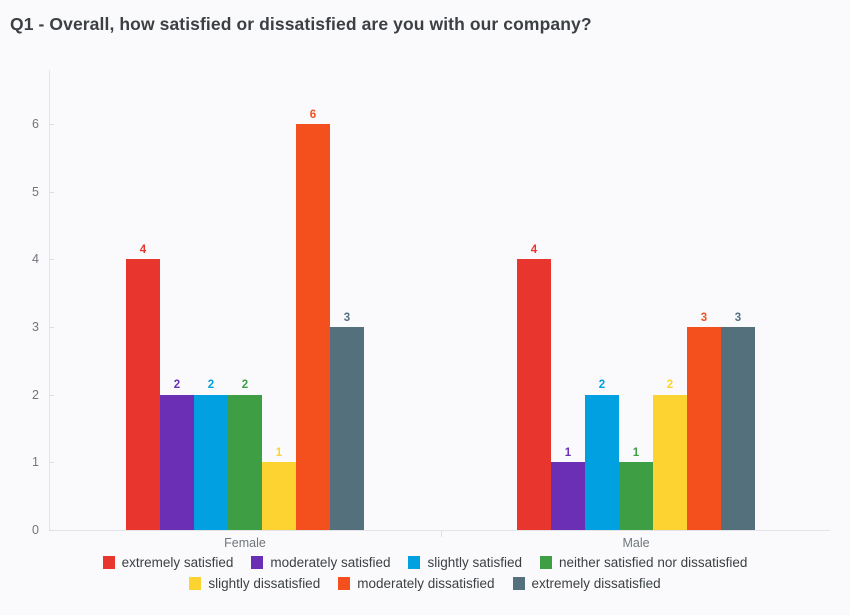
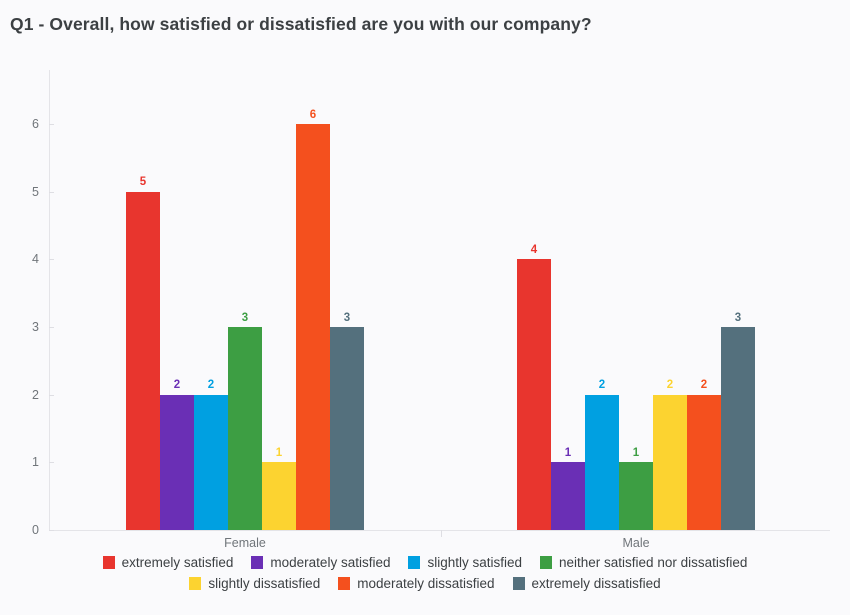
extremely satisfied/Female: 4 -> 5
neither satisfied nor dissatisfied/Female: 2 -> 3
moderately dissatisfied/Male: 3 -> 2
